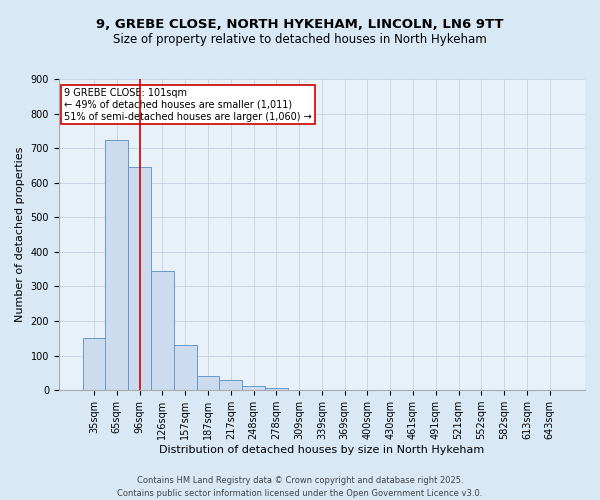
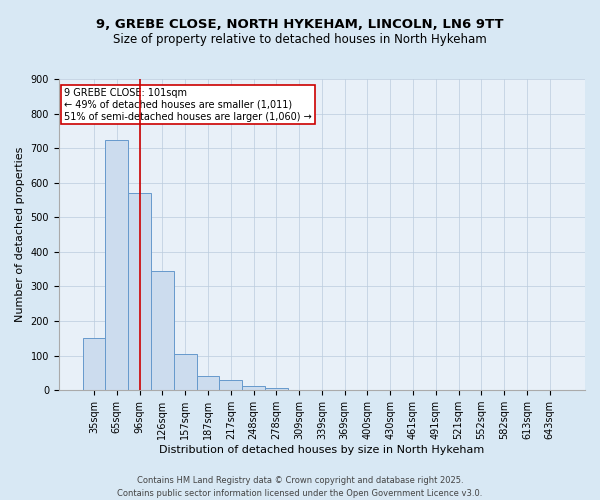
96sqm: 645 -> 570
157sqm: 132 -> 105
